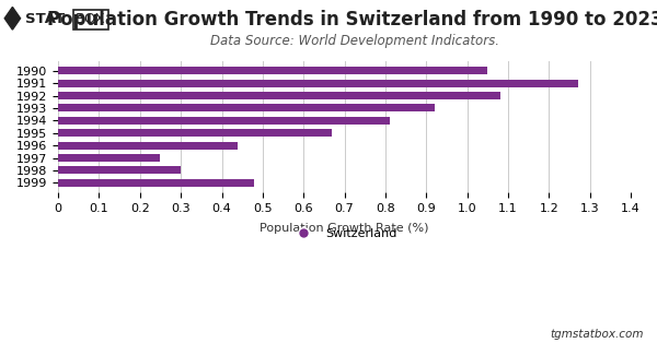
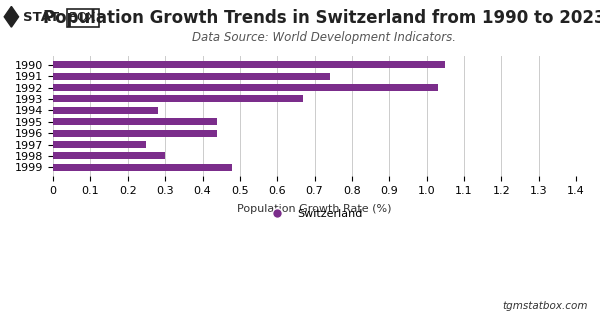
1991: 1.27 -> 0.74
1992: 1.08 -> 1.03
1993: 0.92 -> 0.67
1994: 0.81 -> 0.28
1995: 0.67 -> 0.44
